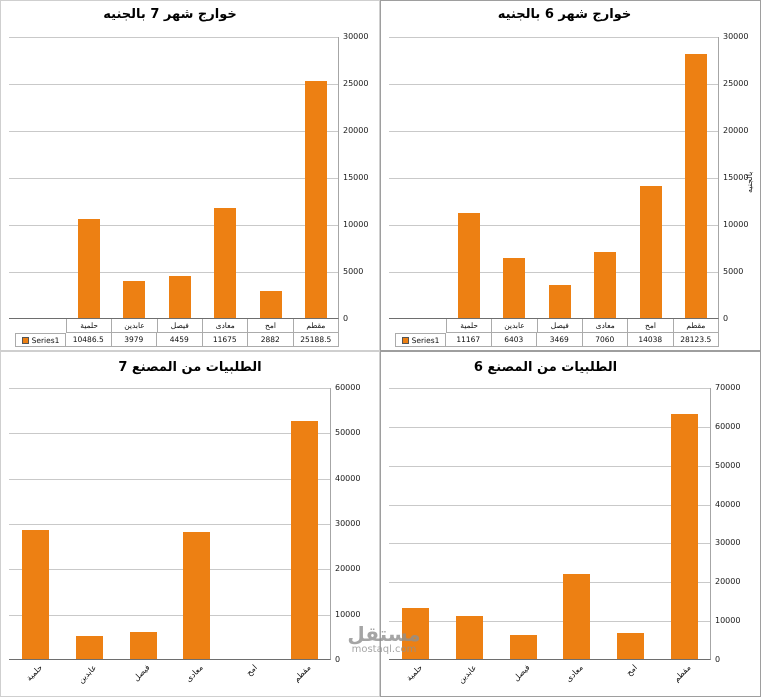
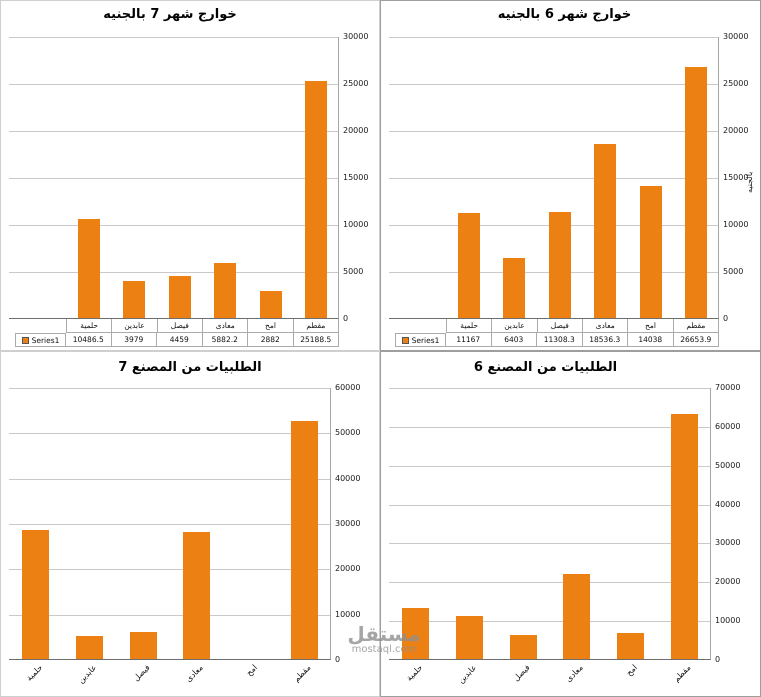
خوارج شهر 7 بالجنيه/معادى: 11675 -> 5882.2
خوارج شهر 6 بالجنيه/فيصل: 3469 -> 11308.3
خوارج شهر 6 بالجنيه/معادى: 7060 -> 18536.3
خوارج شهر 6 بالجنيه/مقطم: 28123.5 -> 26653.9
